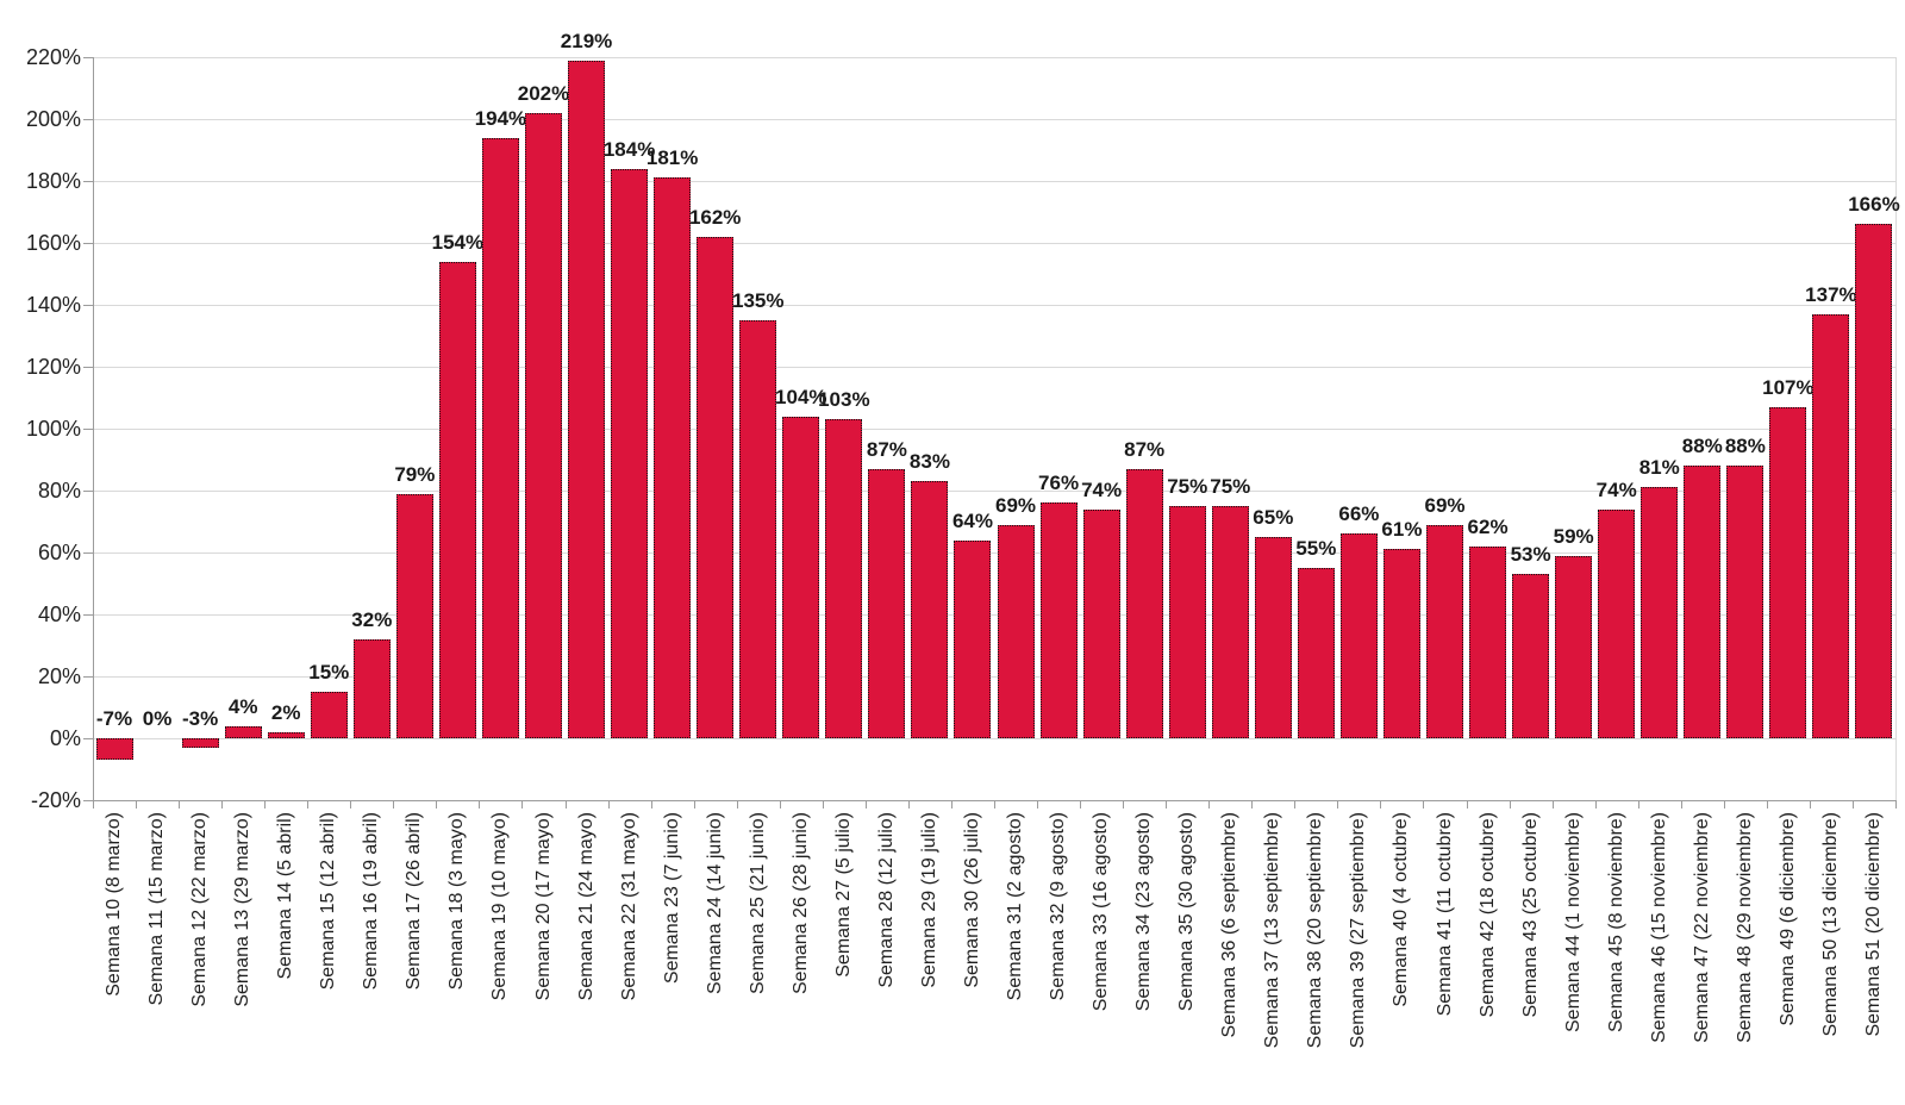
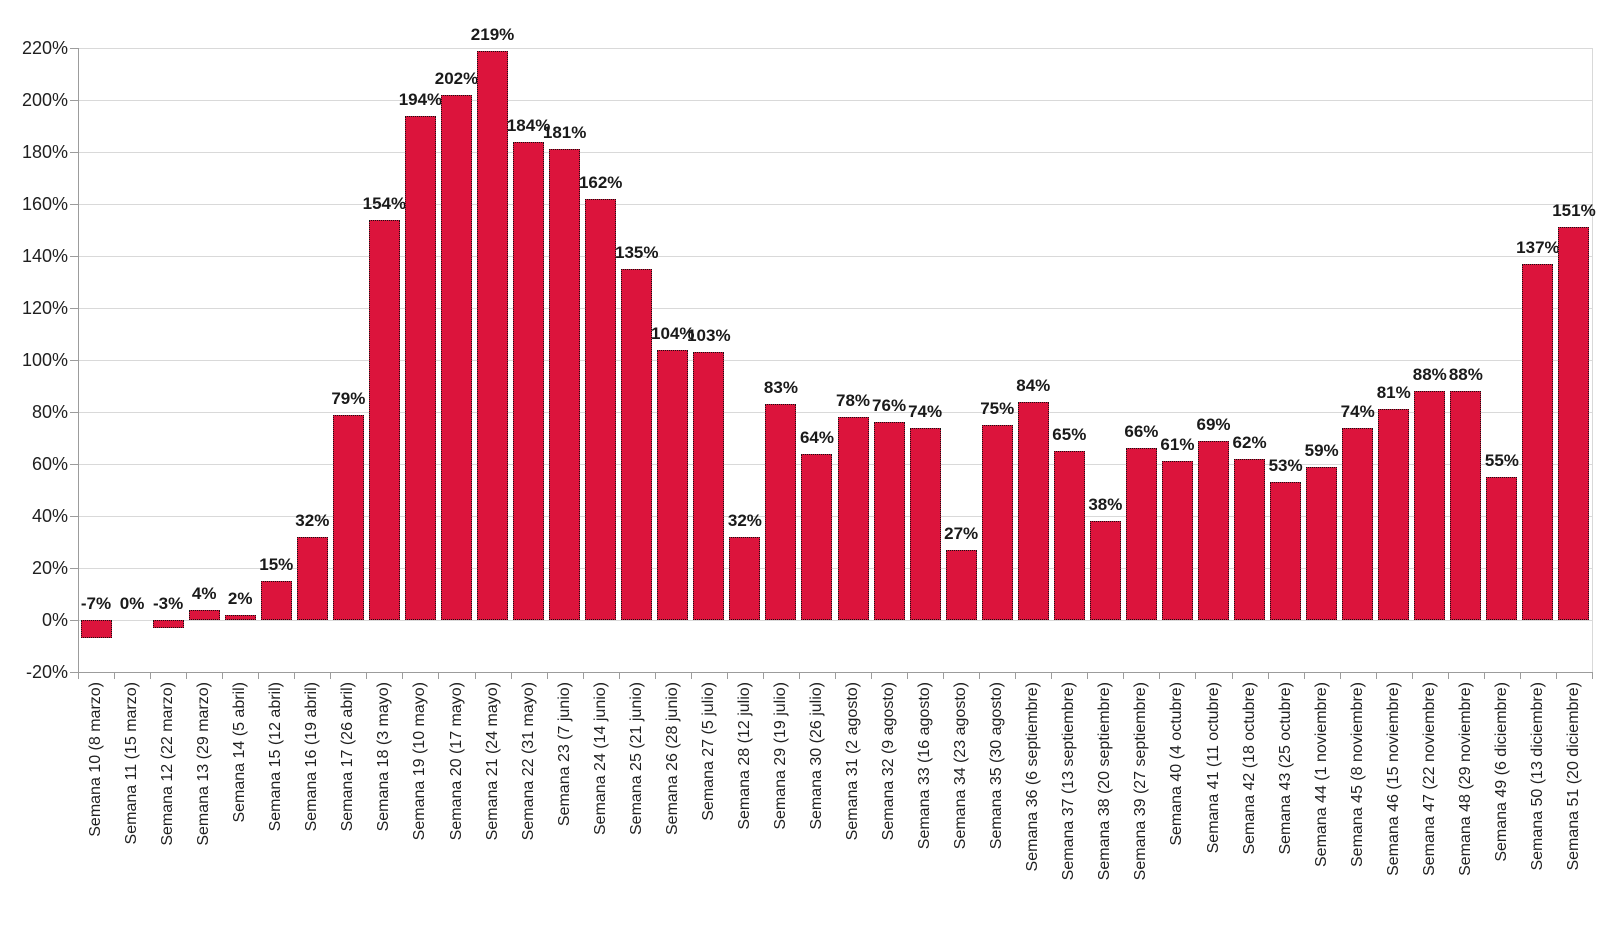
Semana 28 (12 julio): 87% -> 32%
Semana 31 (2 agosto): 69% -> 78%
Semana 34 (23 agosto): 87% -> 27%
Semana 36 (6 septiembre): 75% -> 84%
Semana 38 (20 septiembre): 55% -> 38%
Semana 49 (6 diciembre): 107% -> 55%
Semana 51 (20 diciembre): 166% -> 151%
